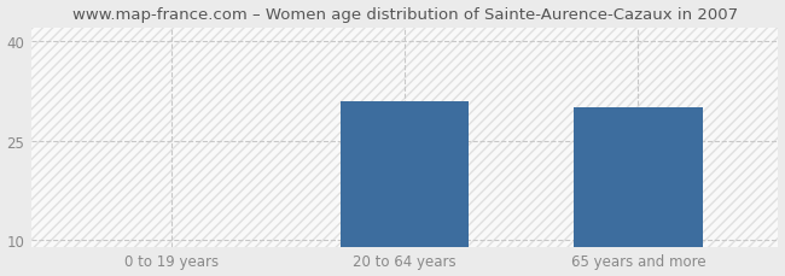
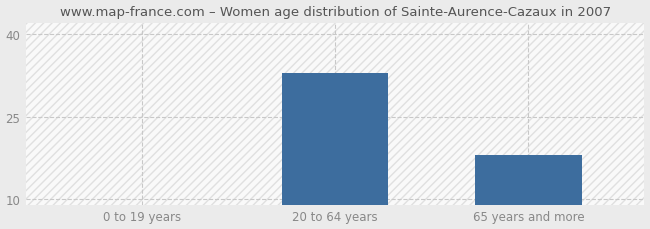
20 to 64 years: 31 -> 33
65 years and more: 30 -> 18
